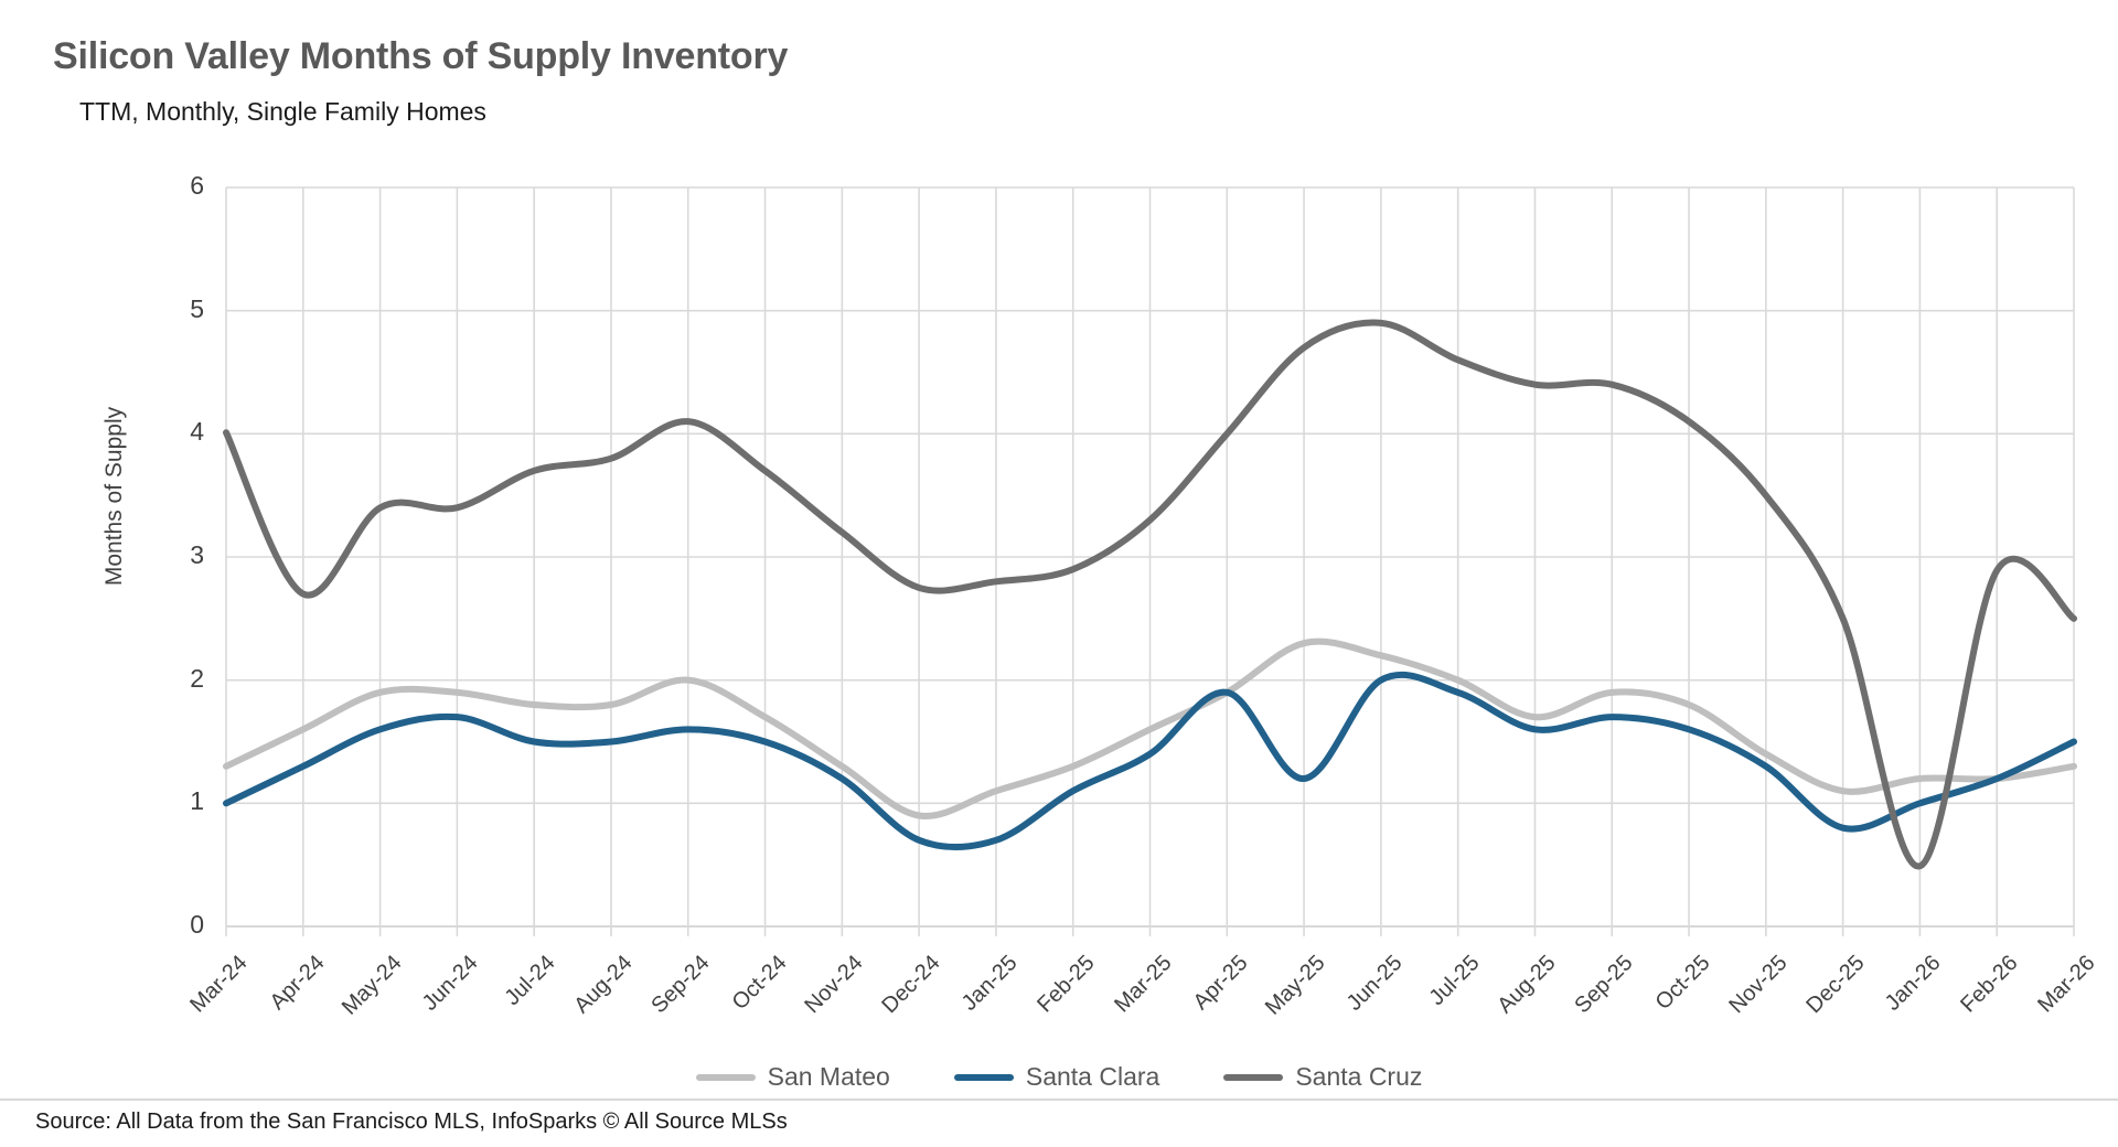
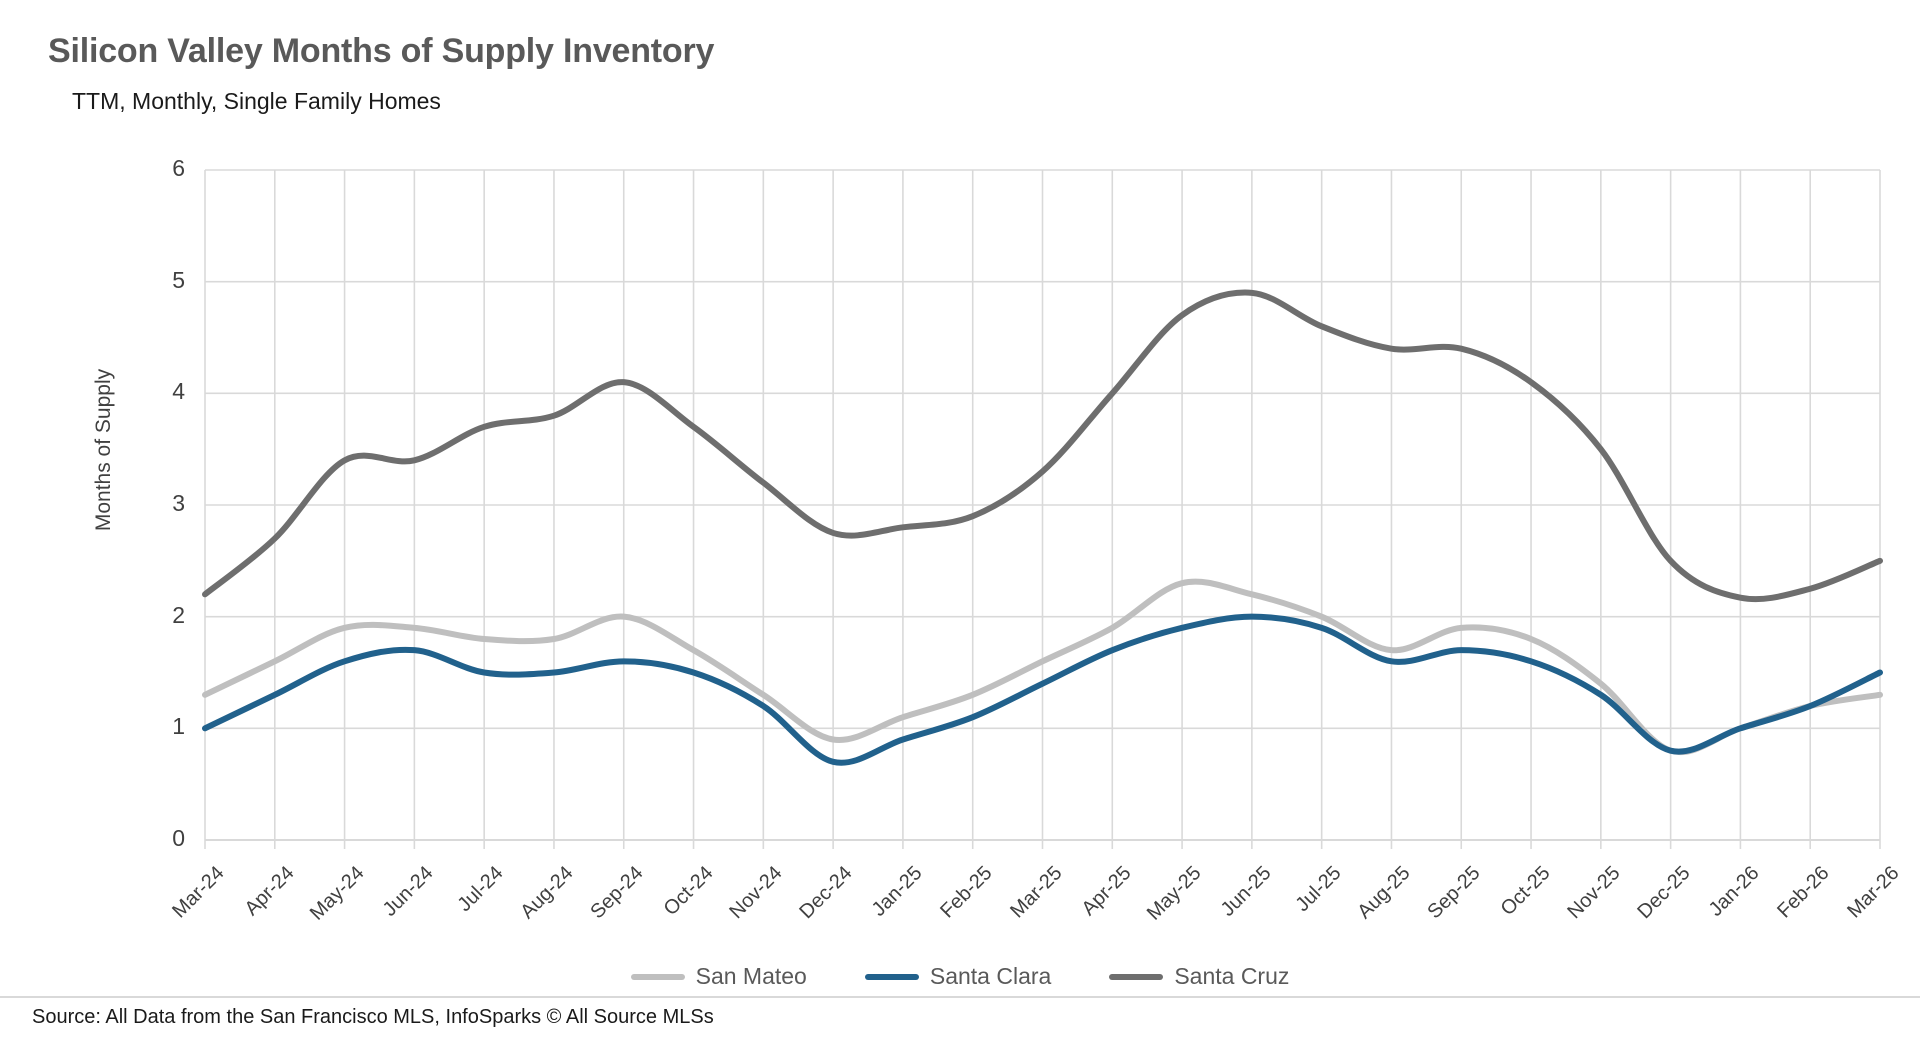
Santa Cruz/Mar-24: 4.01 -> 2.20
Santa Clara/Jan-25: 0.7 -> 0.9
Santa Clara/Apr-25: 1.9 -> 1.7
Santa Clara/May-25: 1.2 -> 1.9
San Mateo/Dec-25: 1.1 -> 0.8
San Mateo/Jan-26: 1.2 -> 1.0
Santa Cruz/Jan-26: 0.49 -> 2.17
Santa Cruz/Feb-26: 2.89 -> 2.25
